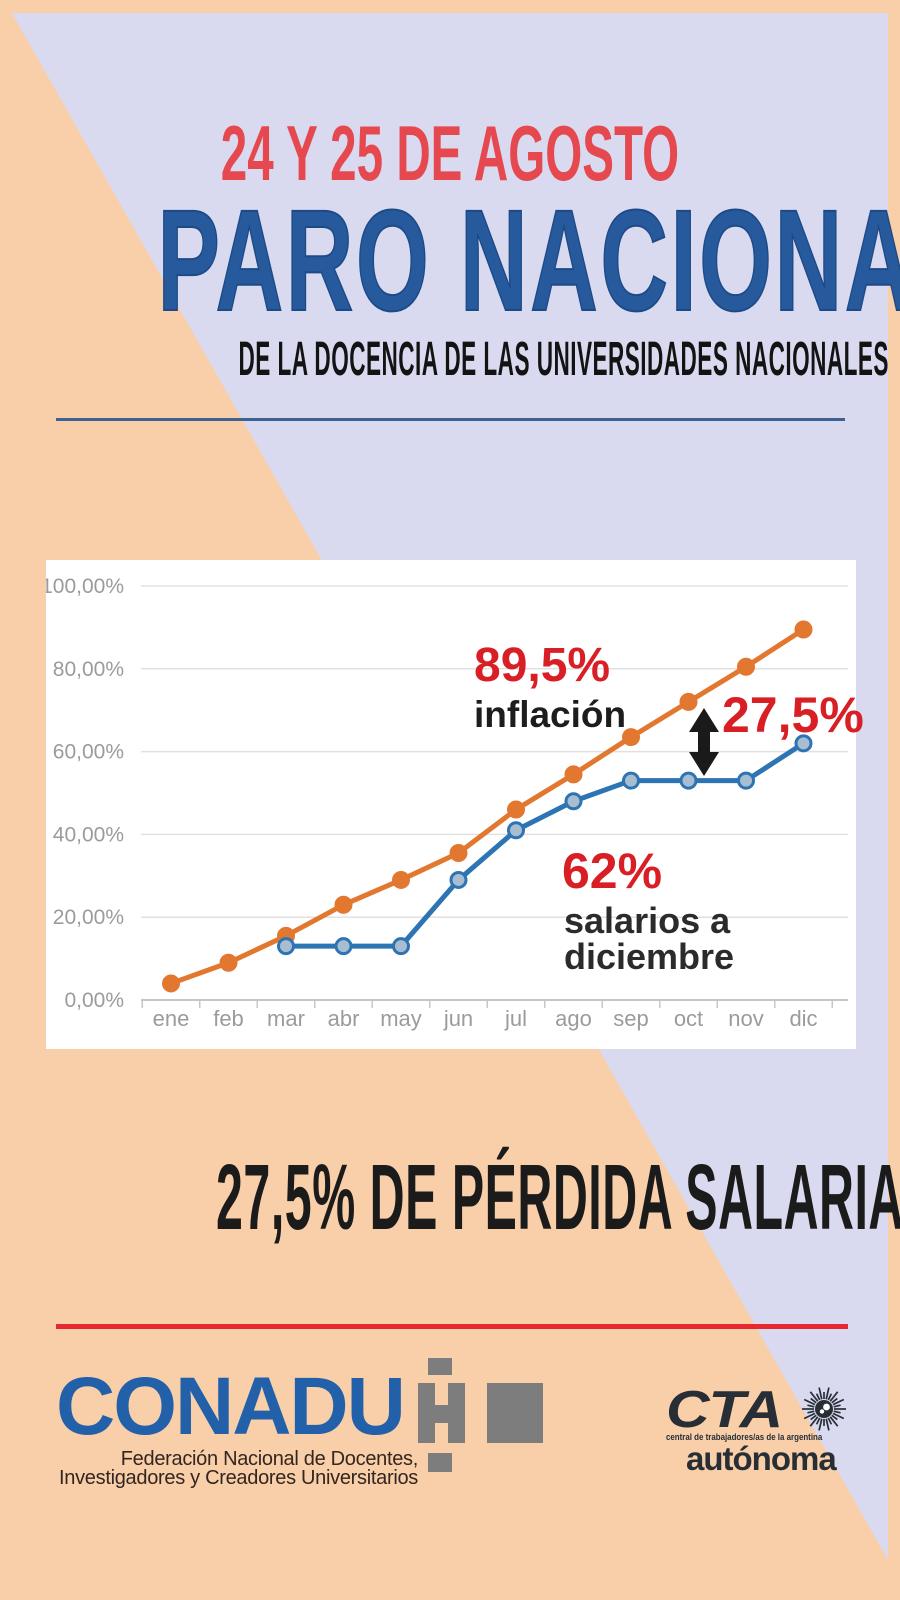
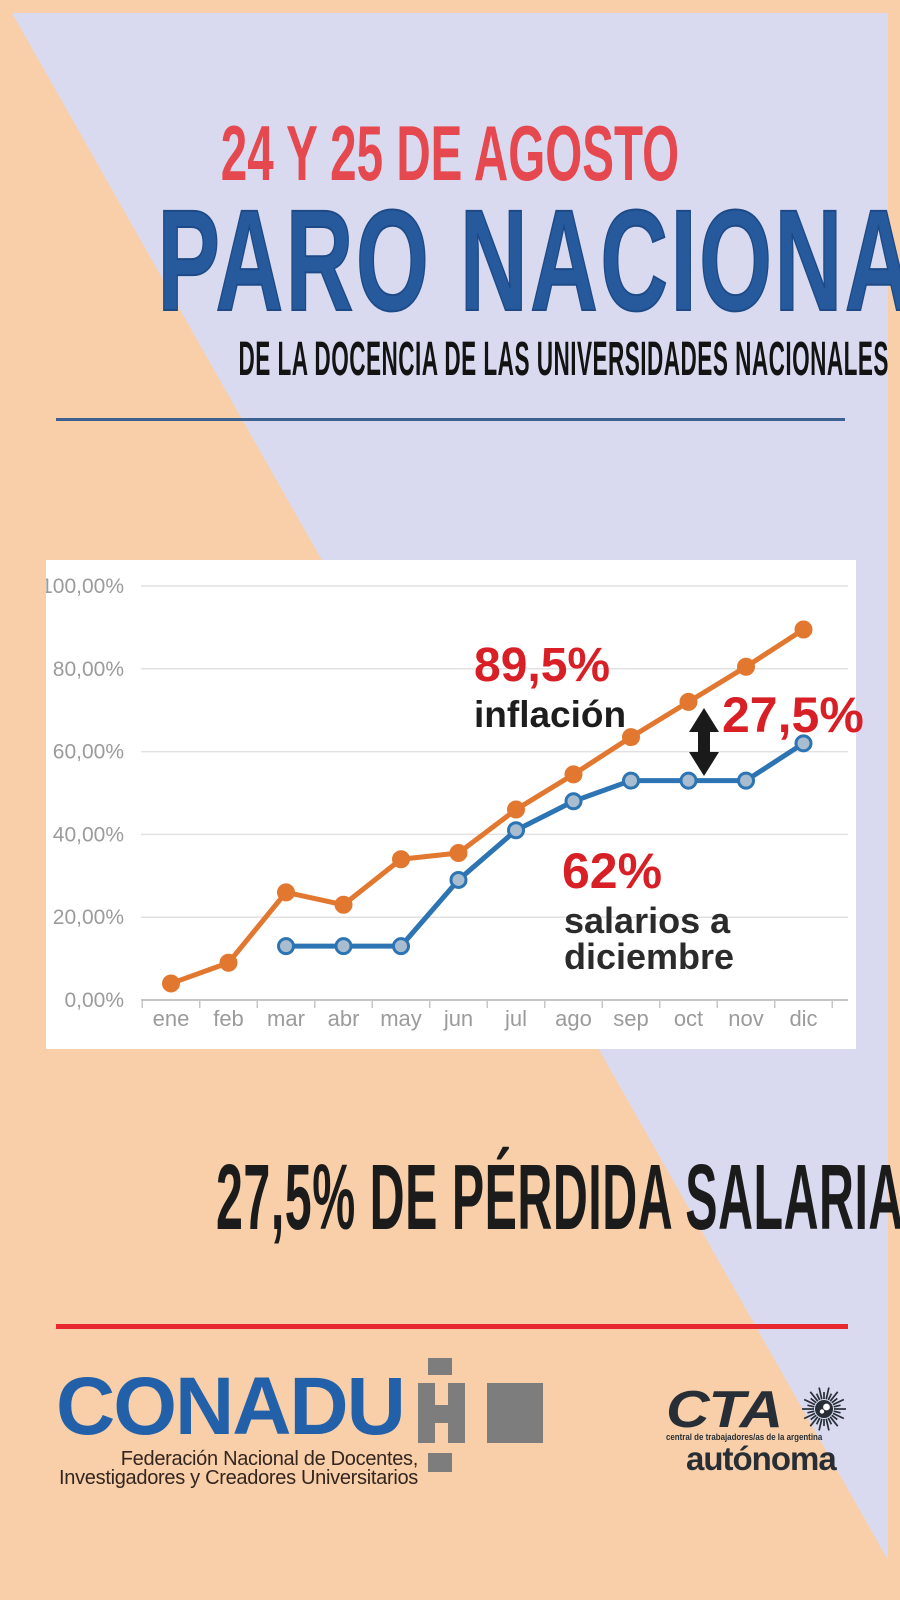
inflación/mar: 16% -> 26%
inflación/may: 29% -> 34%
